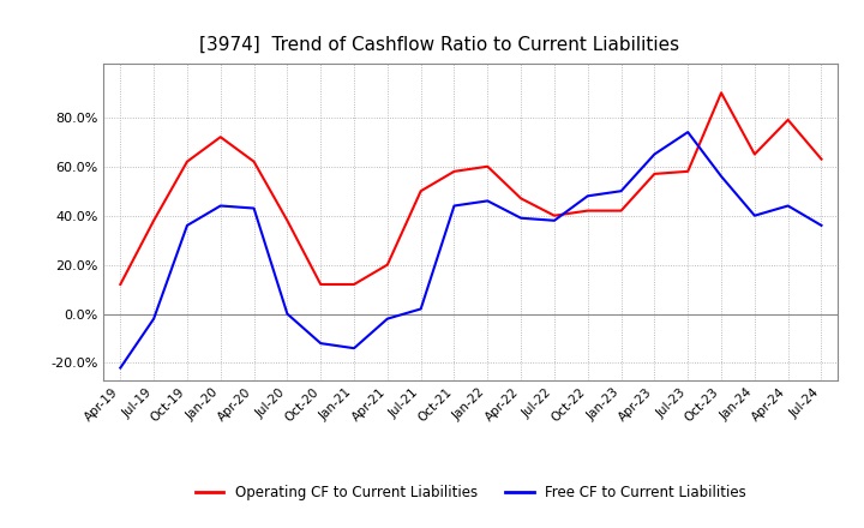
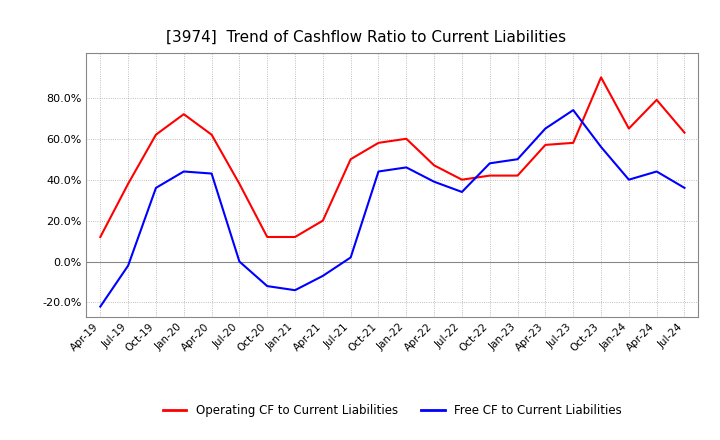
Free CF to Current Liabilities/Apr-21: -2% -> -7%
Free CF to Current Liabilities/Jul-22: 38% -> 34%
